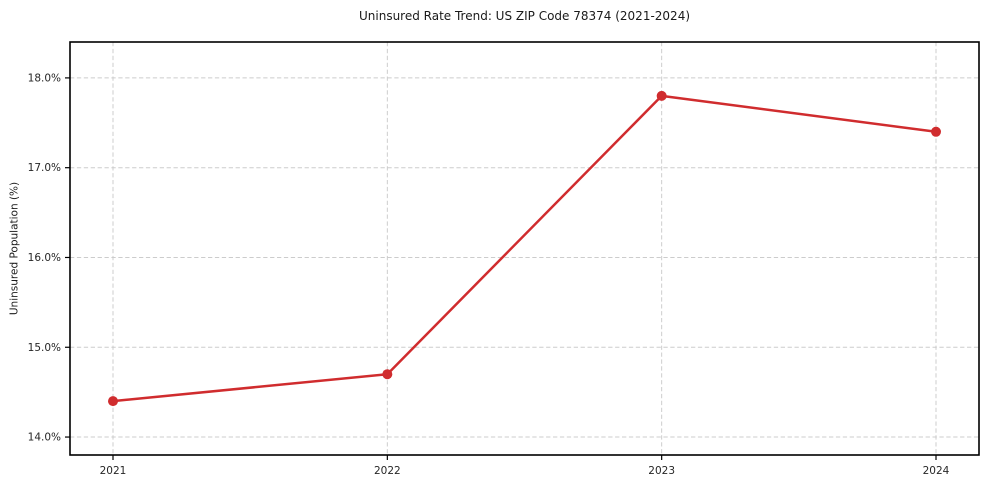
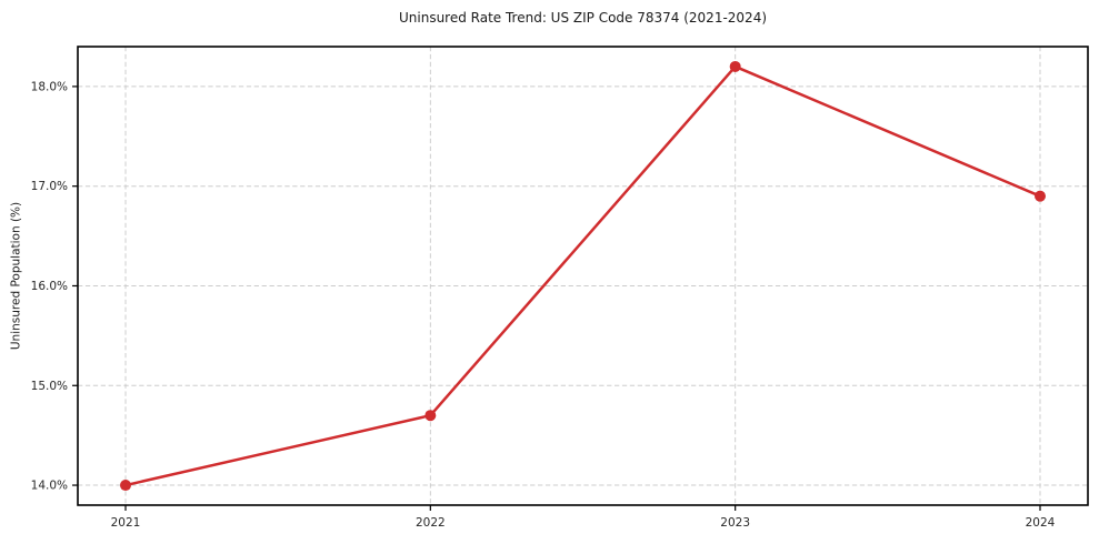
2021: 14.4% -> 14.0%
2023: 17.8% -> 18.2%
2024: 17.4% -> 16.9%
